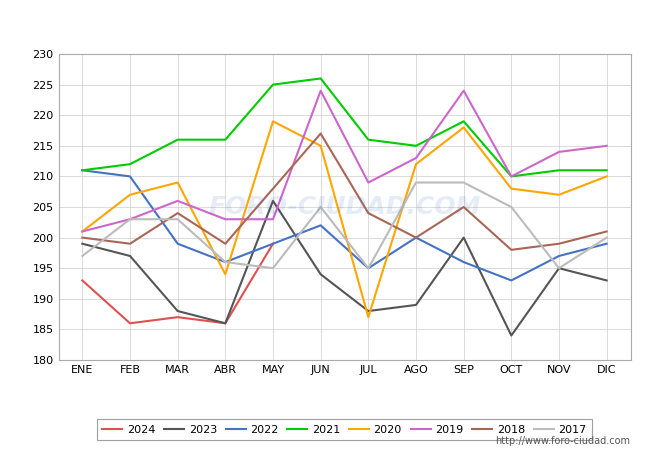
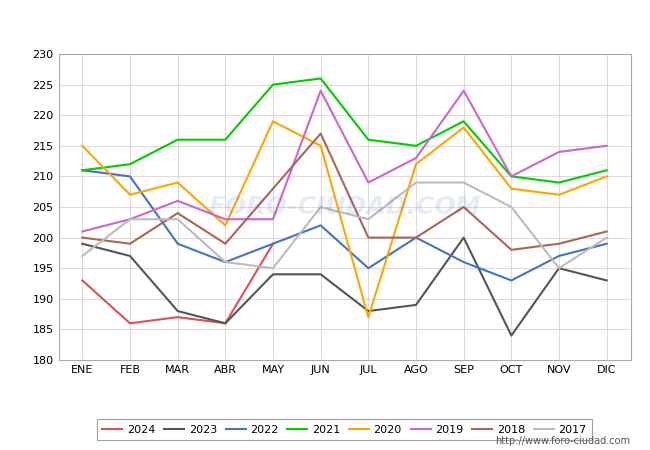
2020/ENE: 201 -> 215
2020/ABR: 194 -> 202
2023/MAY: 206 -> 194
2018/JUL: 204 -> 200
2017/JUL: 195 -> 203
2021/NOV: 211 -> 209
